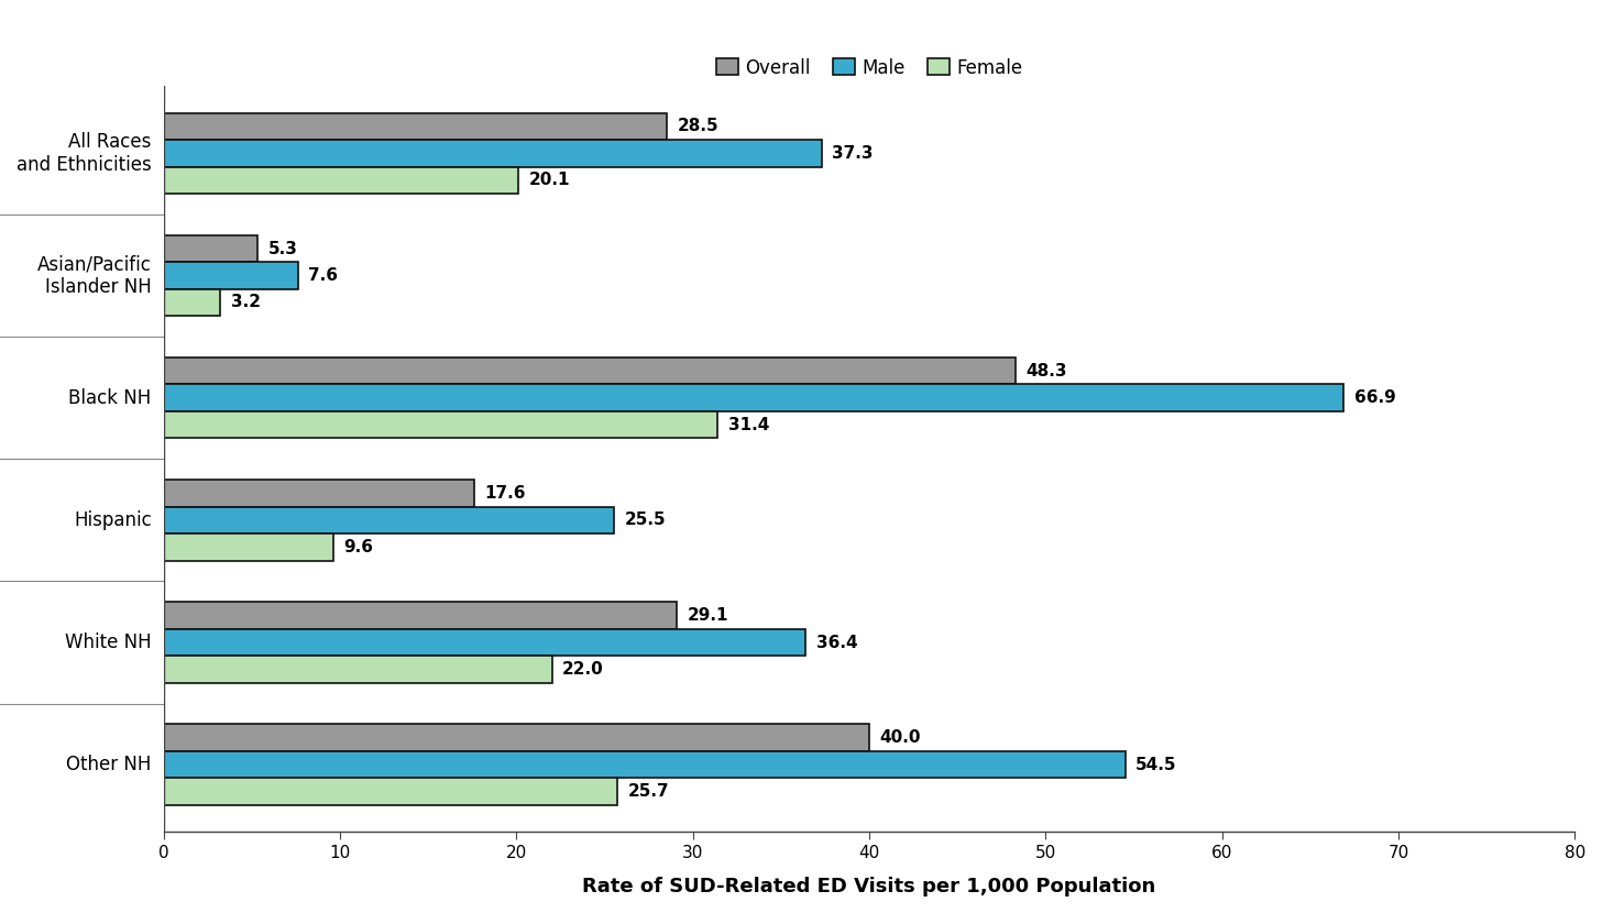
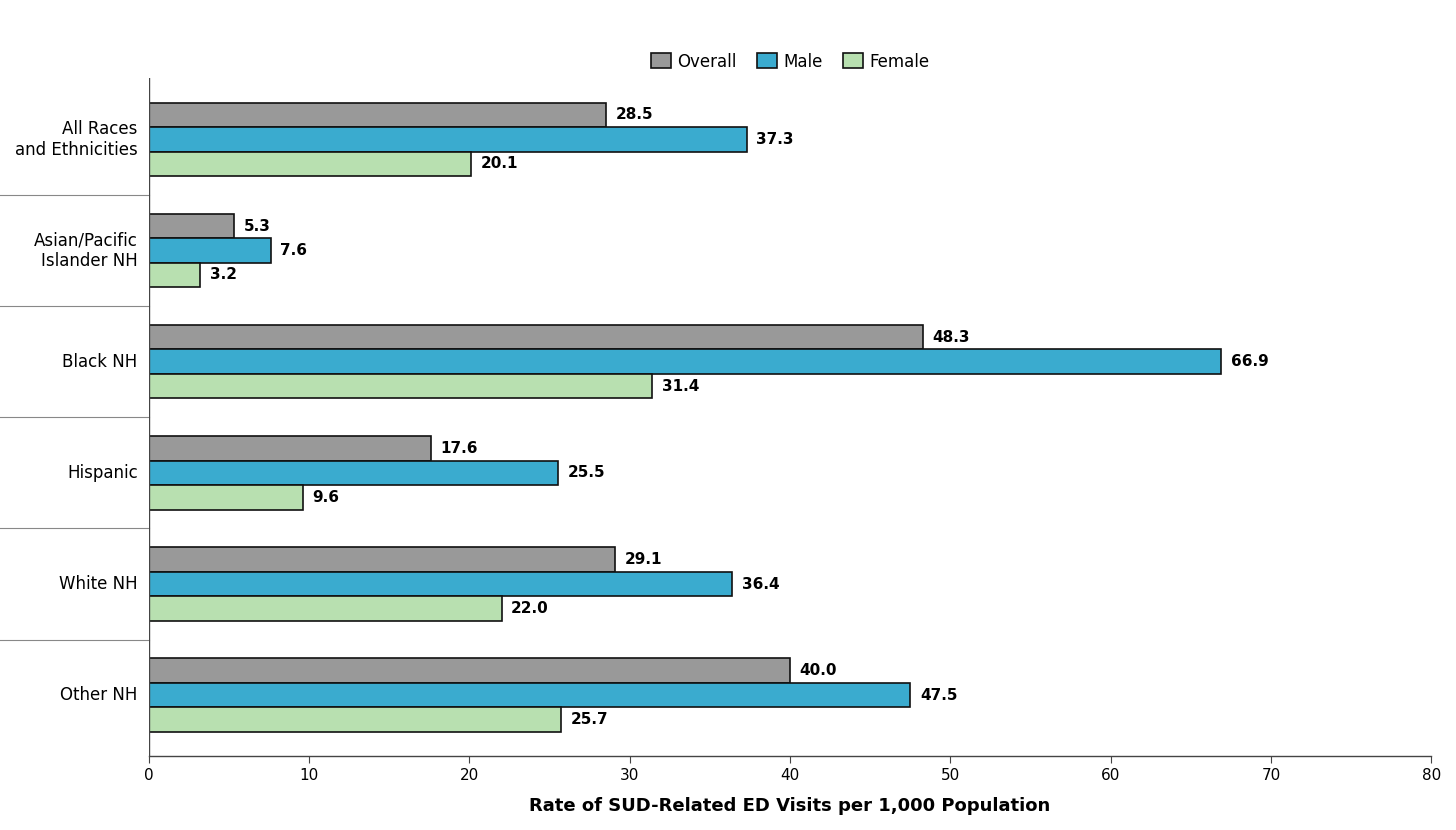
Male/Other NH: 54.5 -> 47.5
